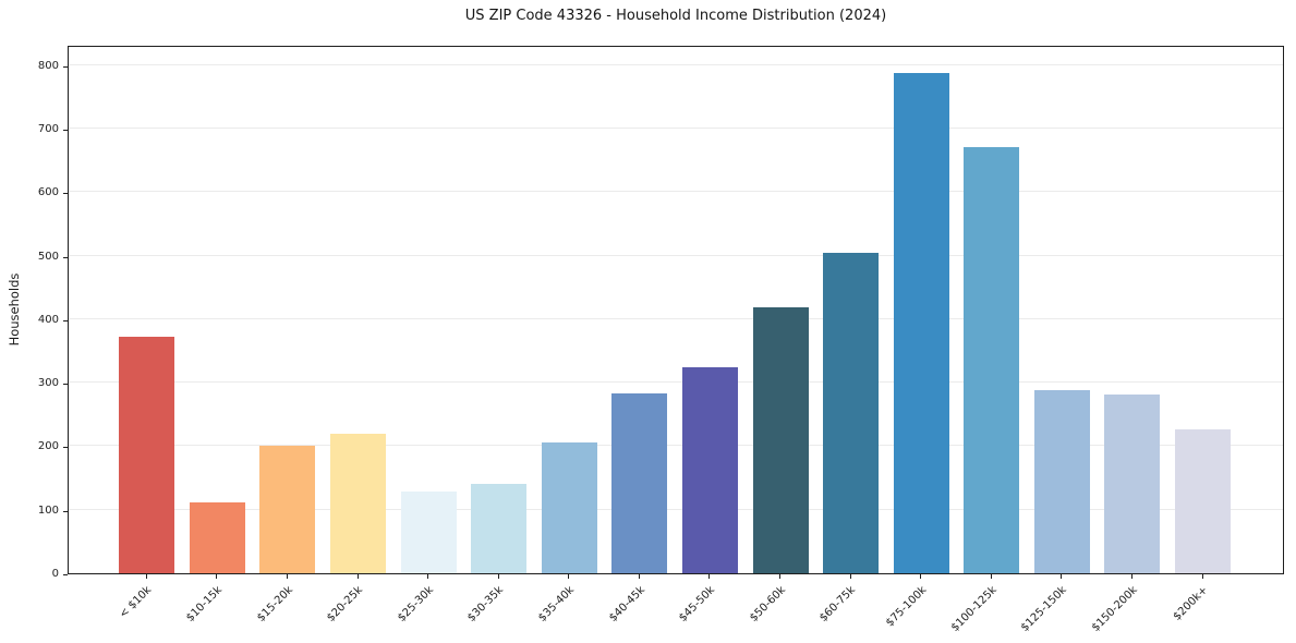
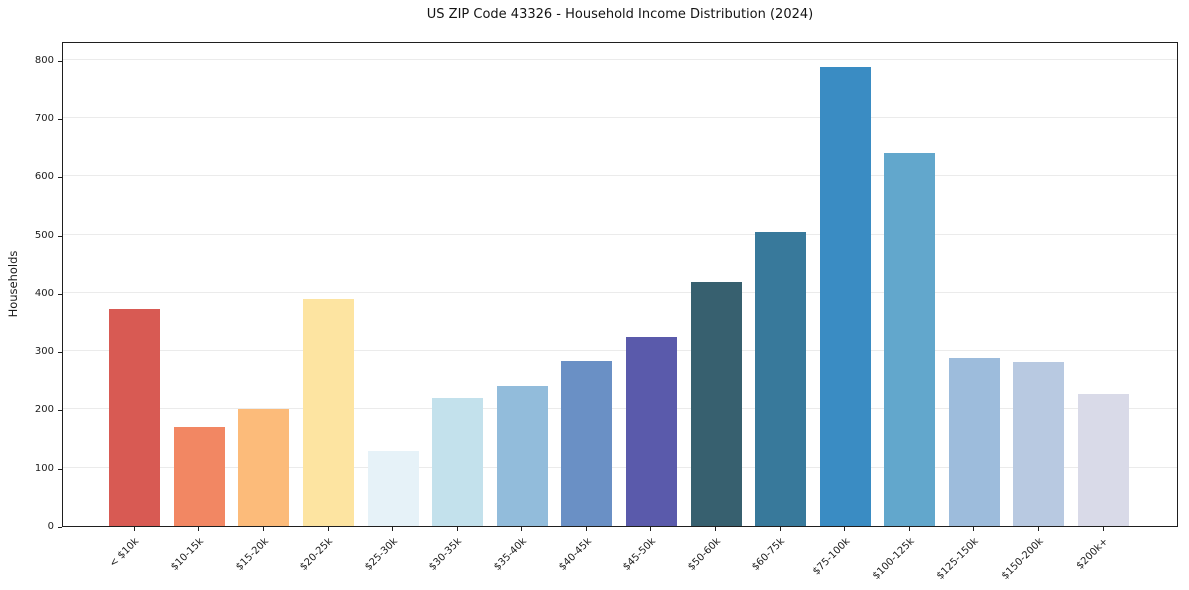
$10-15k: 110 -> 170
$20-25k: 220 -> 390
$30-35k: 140 -> 220
$35-40k: 210 -> 240
$100-125k: 670 -> 640
